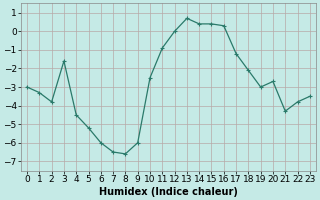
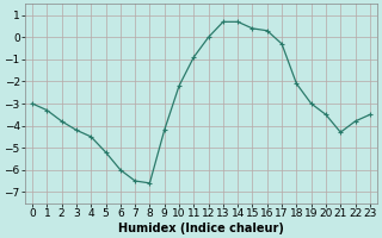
3: -1.6 -> -4.2
9: -6.0 -> -4.2
10: -2.5 -> -2.2
14: 0.4 -> 0.7
17: -1.2 -> -0.3
20: -2.7 -> -3.5
